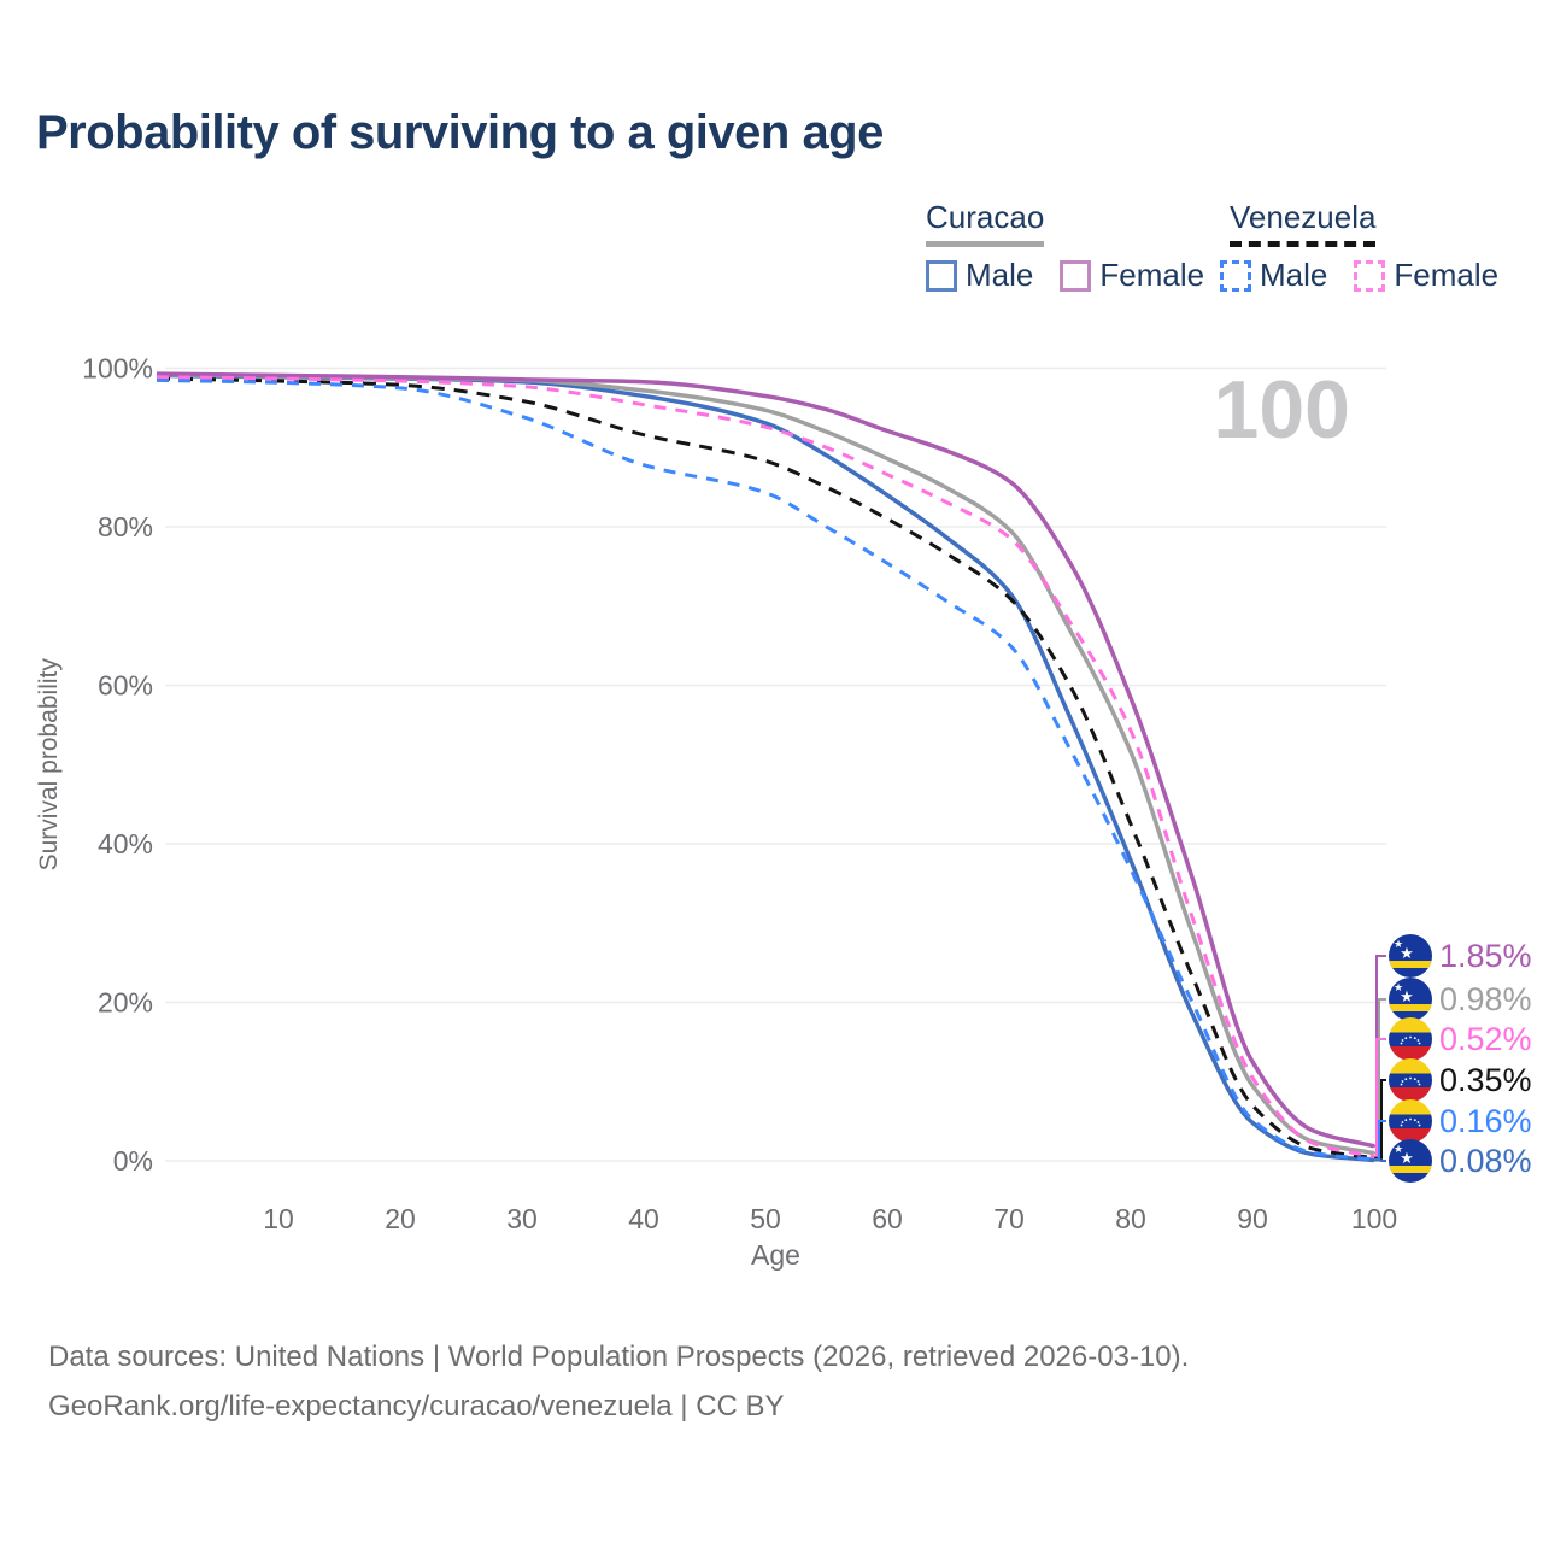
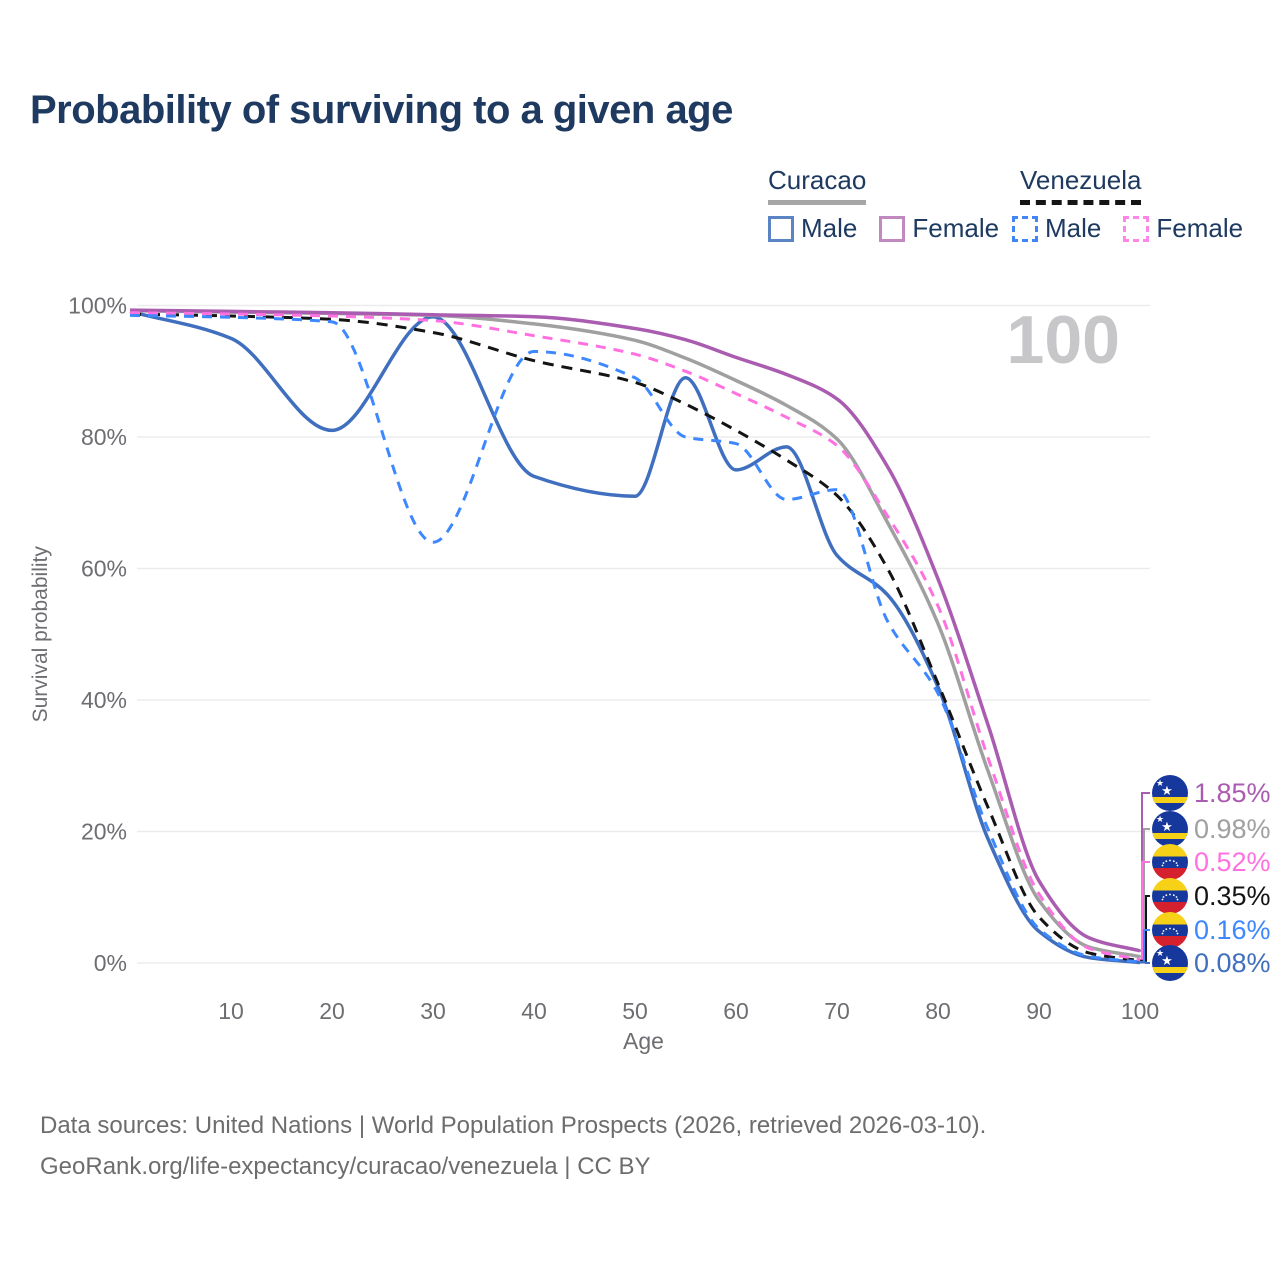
Curacao Male/10: 99% -> 95%
Curacao Male/20: 99% -> 81%
Venezuela Male/30: 94% -> 64%
Curacao Male/40: 96% -> 74%
Venezuela Male/40: 88% -> 93%
Curacao Male/50: 93% -> 71%
Venezuela Male/50: 84% -> 89%
Curacao Male/60: 84% -> 75%
Venezuela Male/60: 75% -> 79%
Curacao Male/70: 72% -> 62%
Venezuela Male/70: 65% -> 72%
Curacao Male/80: 38% -> 42%
Venezuela Male/80: 37% -> 41%
